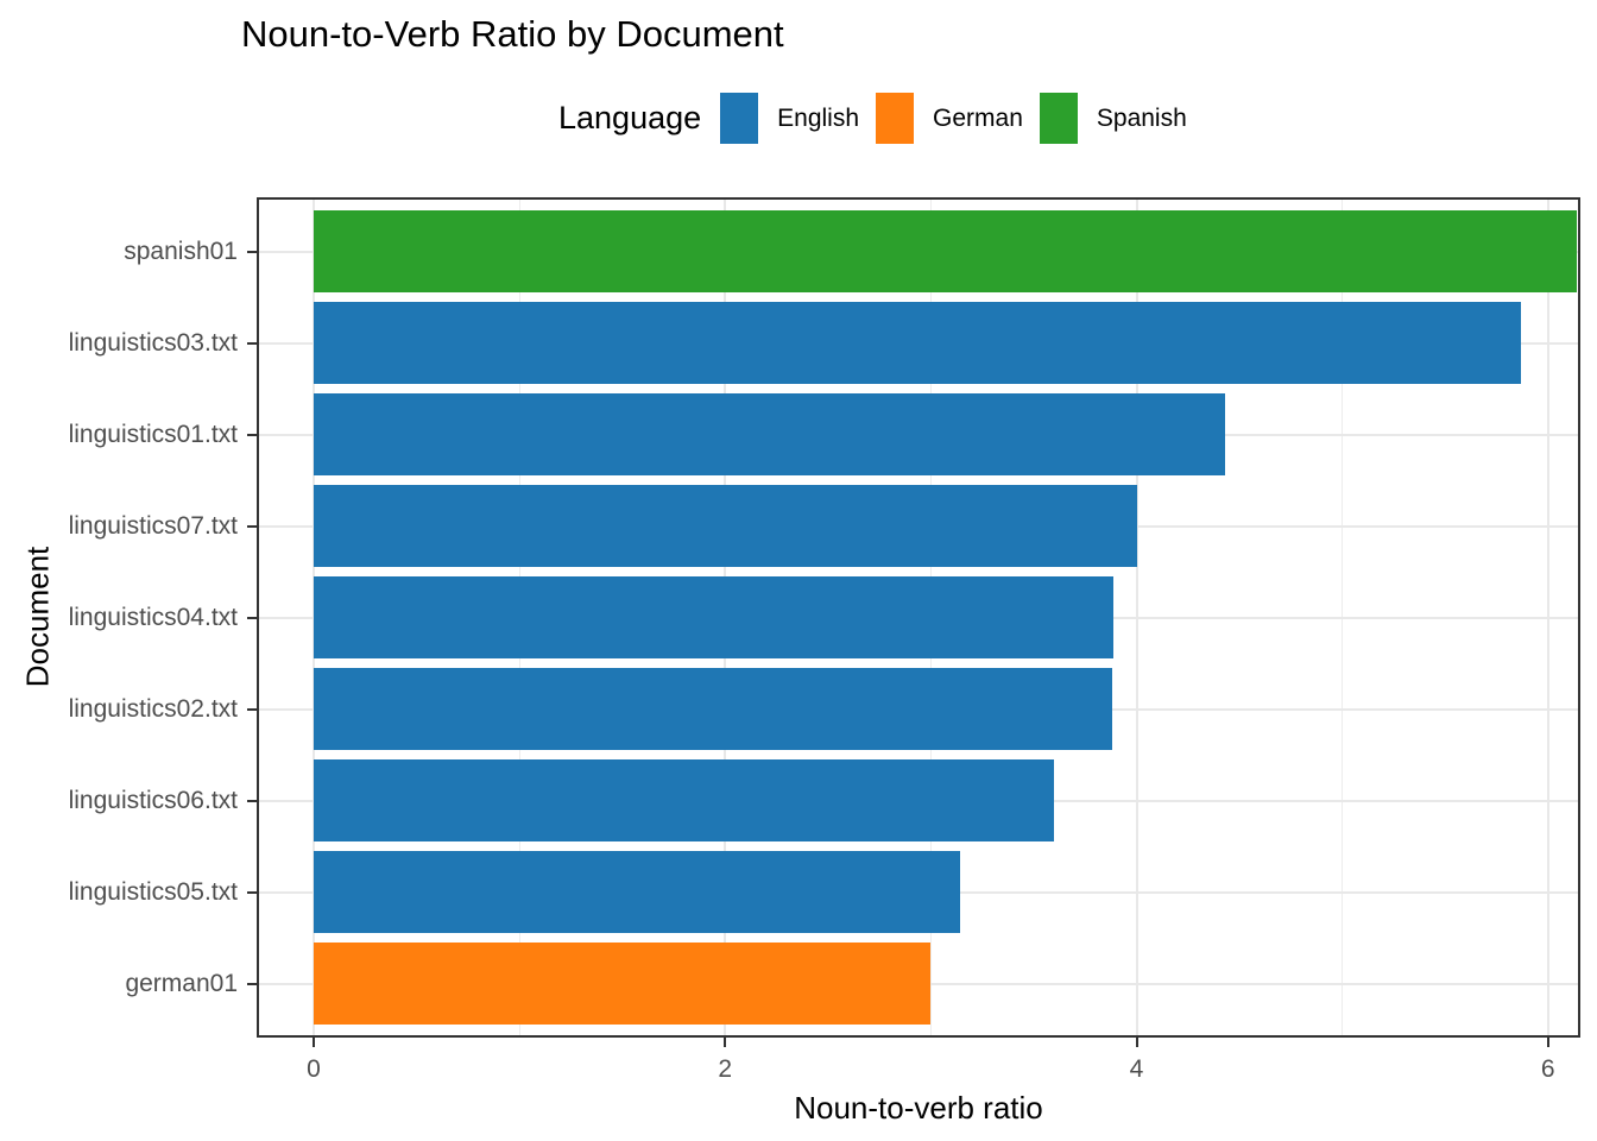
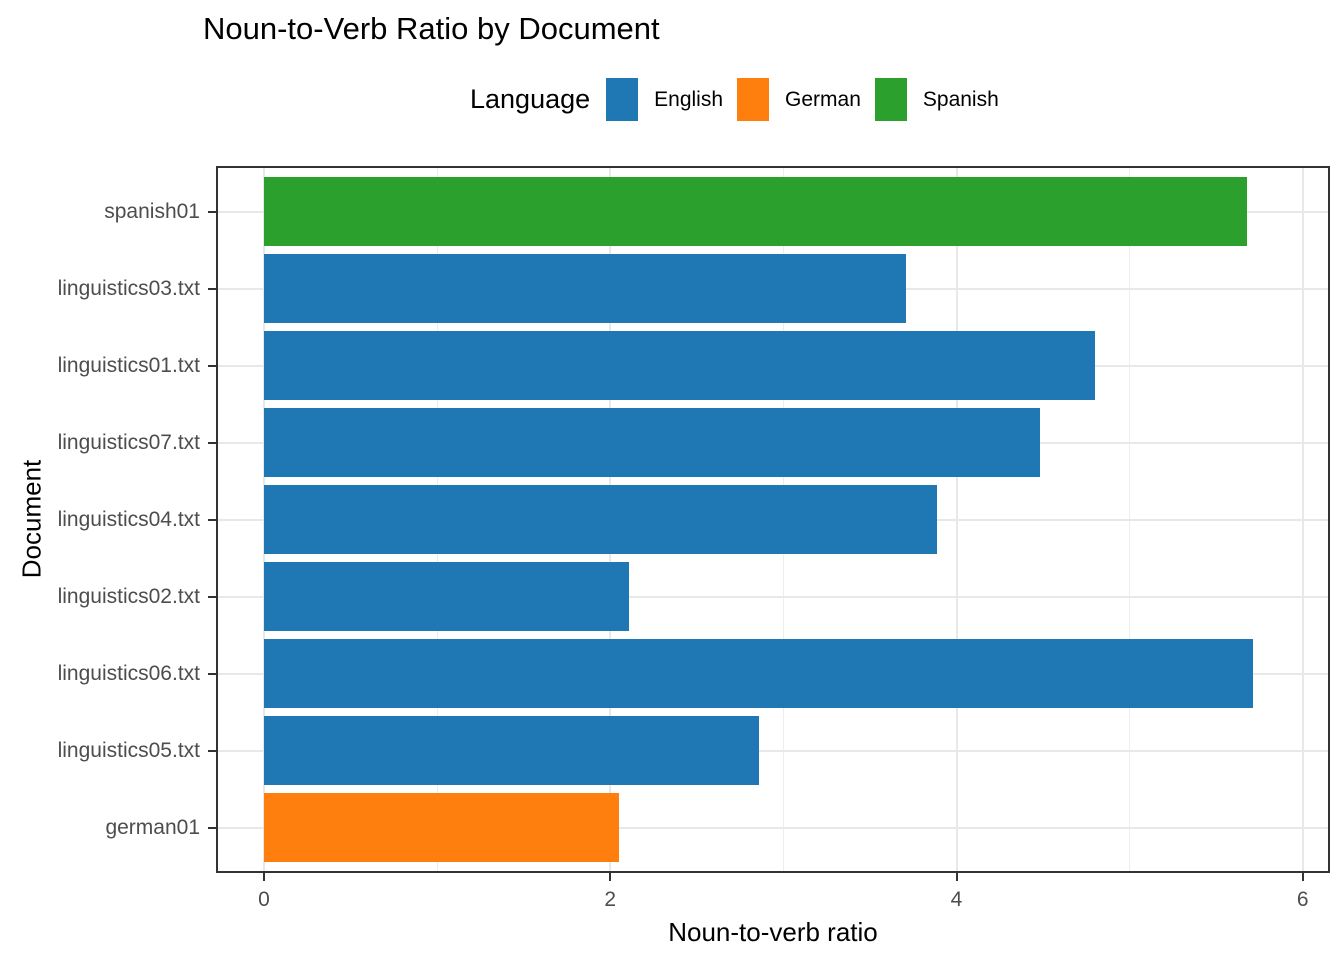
spanish01: 6.14 -> 5.68
linguistics03.txt: 5.87 -> 3.71
linguistics01.txt: 4.43 -> 4.80
linguistics07.txt: 4.00 -> 4.48
linguistics02.txt: 3.88 -> 2.11
linguistics06.txt: 3.60 -> 5.71
linguistics05.txt: 3.14 -> 2.86
german01: 3.00 -> 2.05
